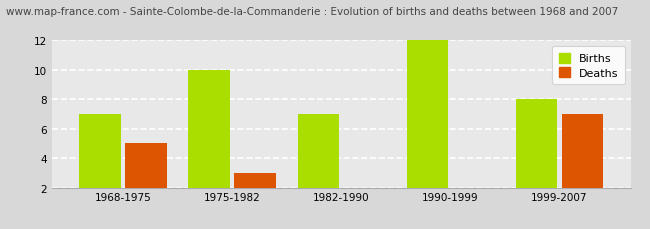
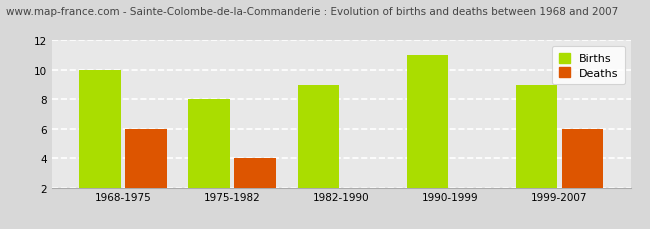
Births/1968-1975: 7 -> 10
Deaths/1968-1975: 5 -> 6
Births/1975-1982: 10 -> 8
Deaths/1975-1982: 3 -> 4
Births/1982-1990: 7 -> 9
Births/1990-1999: 12 -> 11
Births/1999-2007: 8 -> 9
Deaths/1999-2007: 7 -> 6
